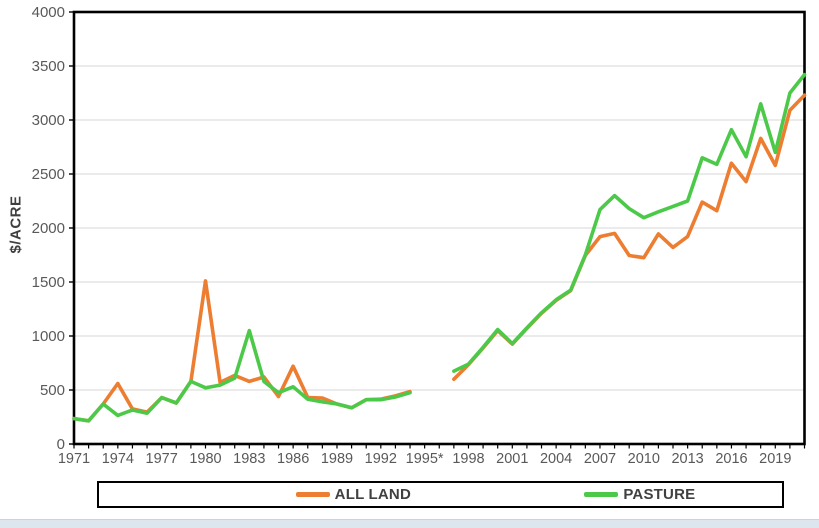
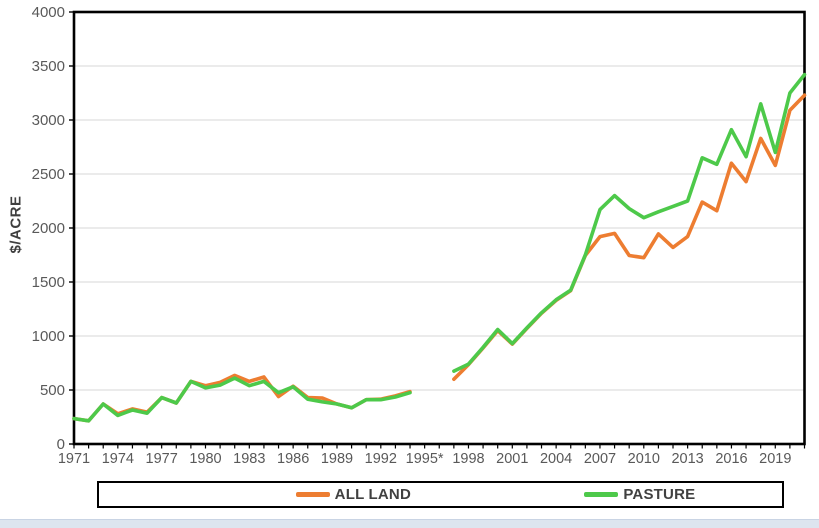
ALL LAND/1974: 560 -> 280
ALL LAND/1980: 1510 -> 540
PASTURE/1983: 1050 -> 540
ALL LAND/1986: 720 -> 540
